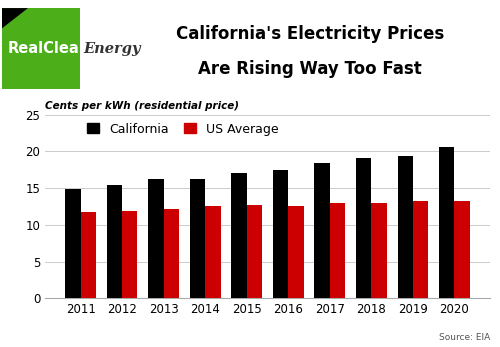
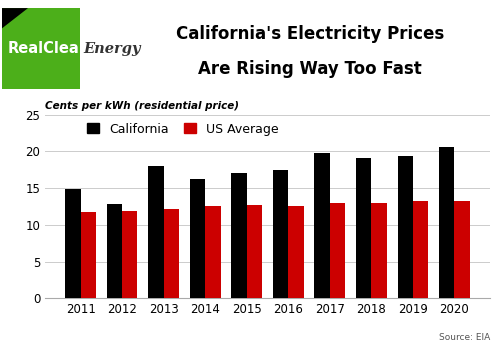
California/2012: 15.4 -> 12.8
California/2013: 16.3 -> 18.0
California/2017: 18.4 -> 19.8
